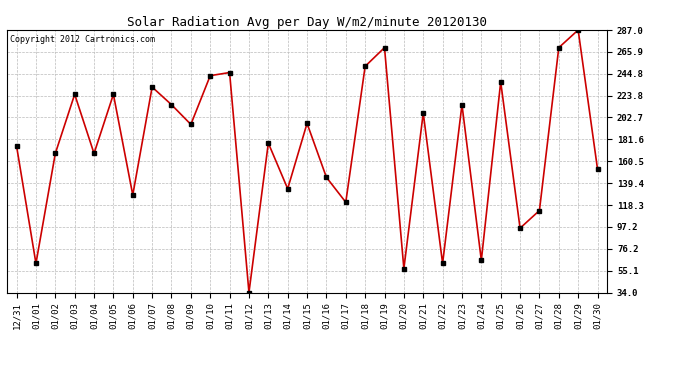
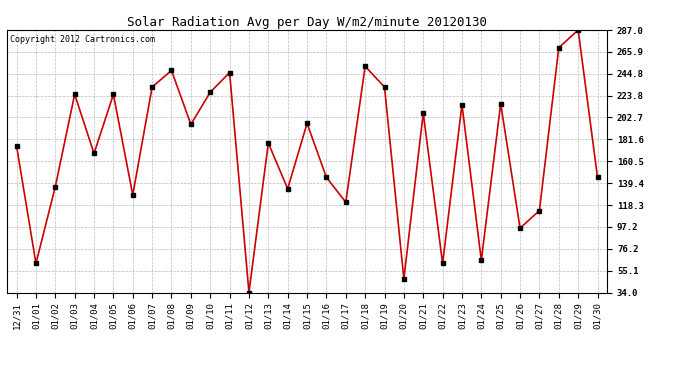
01/02: 168 -> 136
01/08: 215 -> 248
01/10: 243 -> 227
01/19: 270 -> 232
01/20: 57 -> 47
01/25: 237 -> 216
01/30: 153 -> 145
